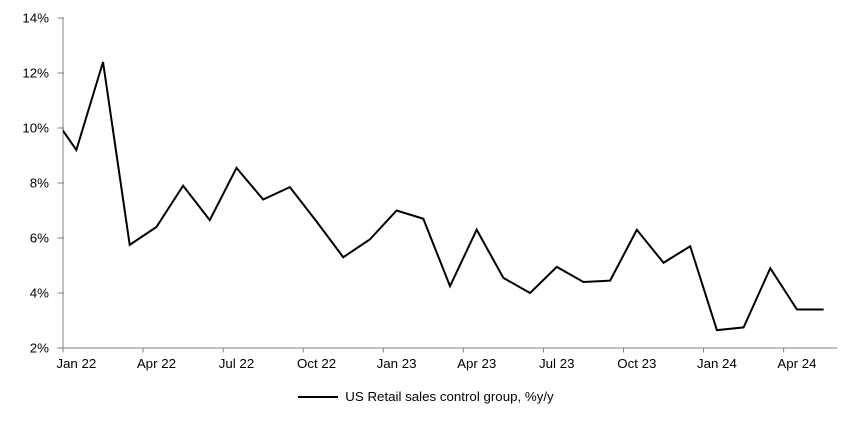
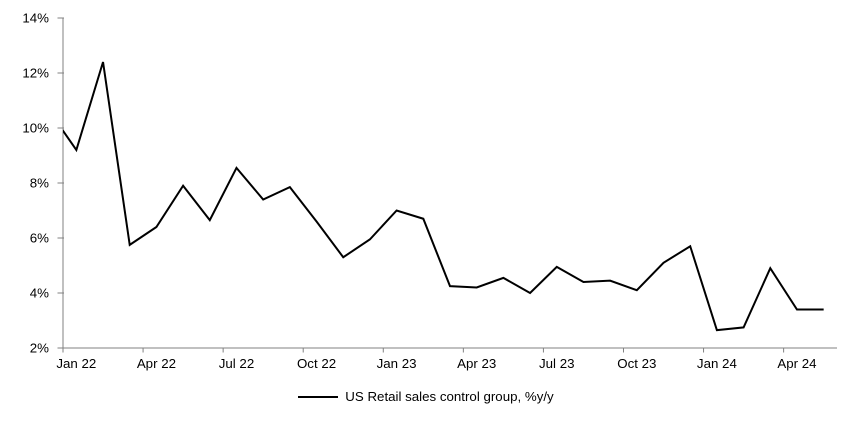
Apr 23: 6.3% -> 4.2%
Oct 23: 6.3% -> 4.1%
